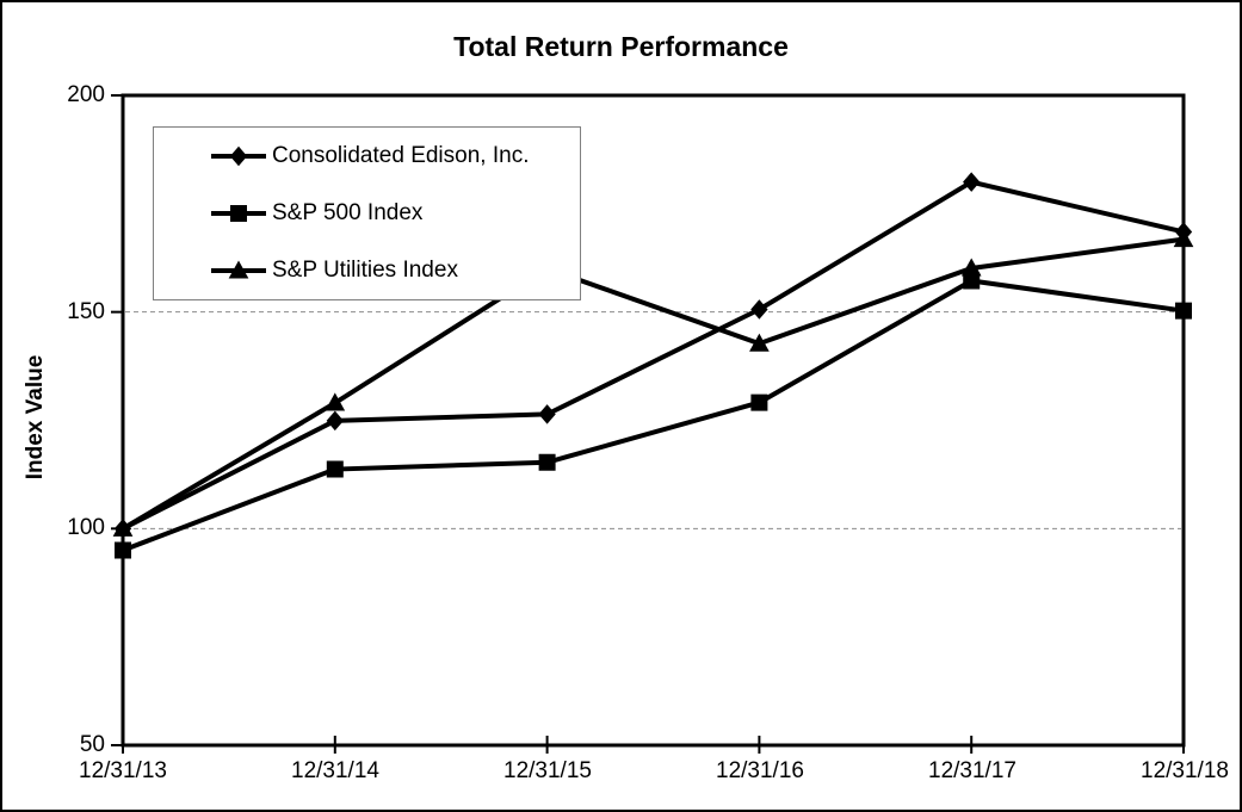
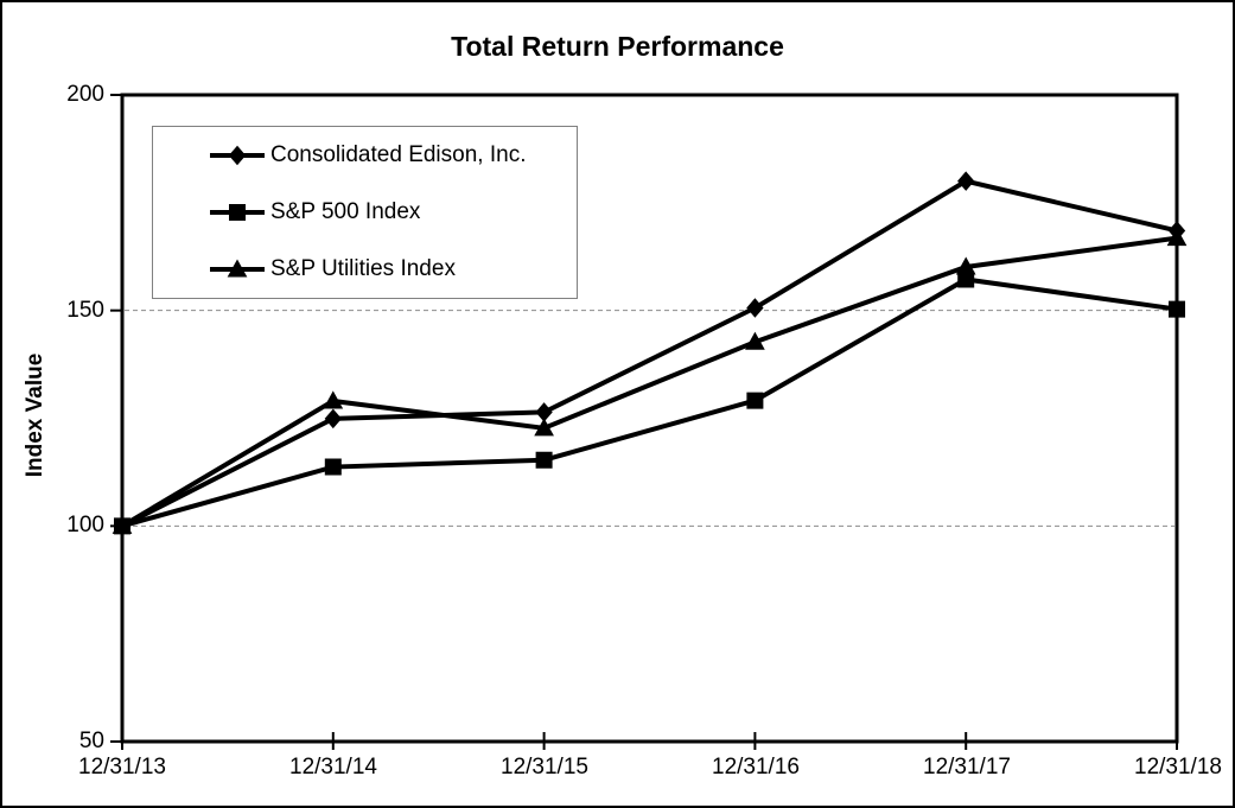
S&P 500 Index/12/31/13: 95 -> 100
S&P Utilities Index/12/31/15: 160 -> 123
